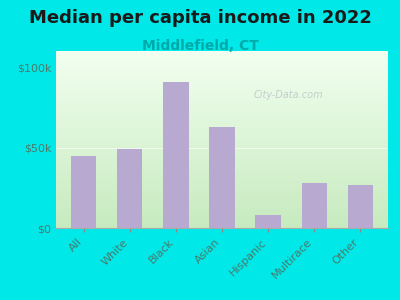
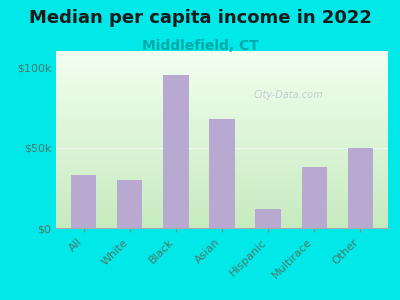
All: $45k -> $33k
White: $49k -> $30k
Black: $91k -> $95k
Asian: $63k -> $68k
Hispanic: $8k -> $12k
Multirace: $28k -> $38k
Other: $27k -> $50k
